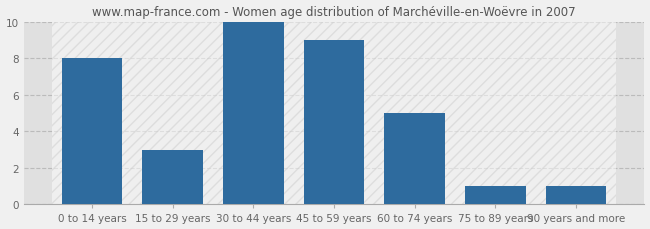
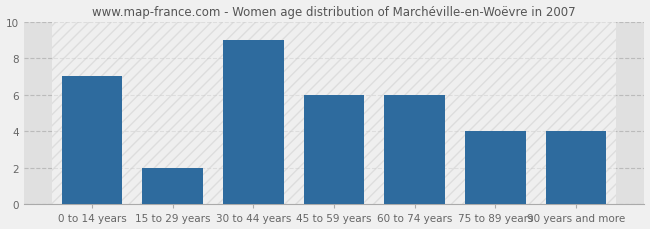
0 to 14 years: 8 -> 7
15 to 29 years: 3 -> 2
30 to 44 years: 10 -> 9
45 to 59 years: 9 -> 6
60 to 74 years: 5 -> 6
75 to 89 years: 1 -> 4
90 years and more: 1 -> 4
